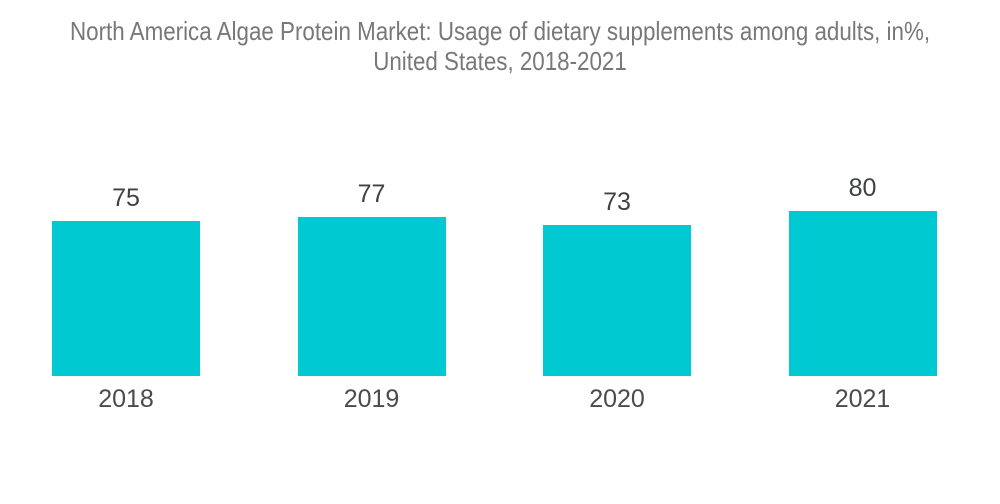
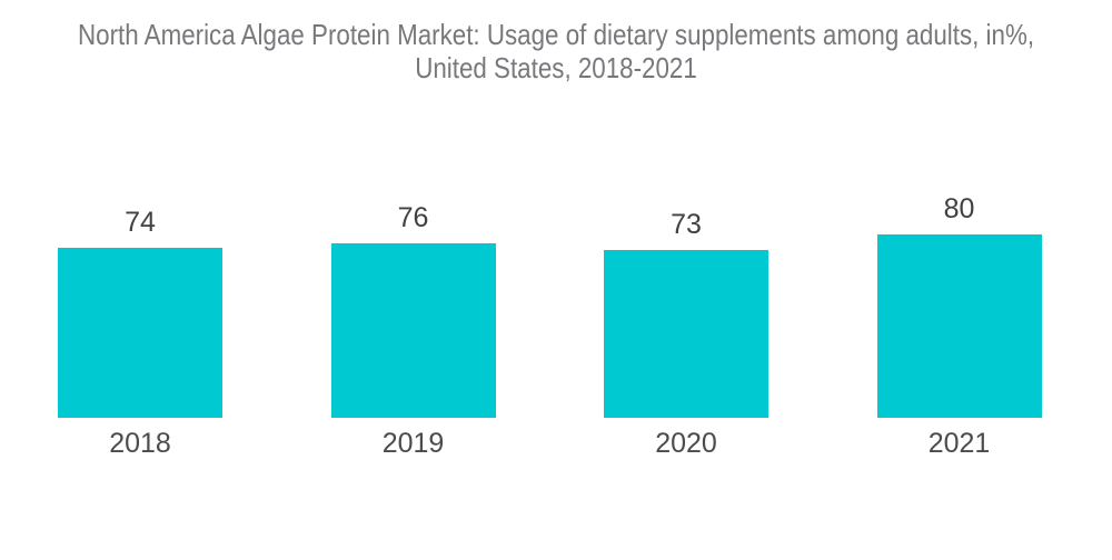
2018: 75 -> 74
2019: 77 -> 76
